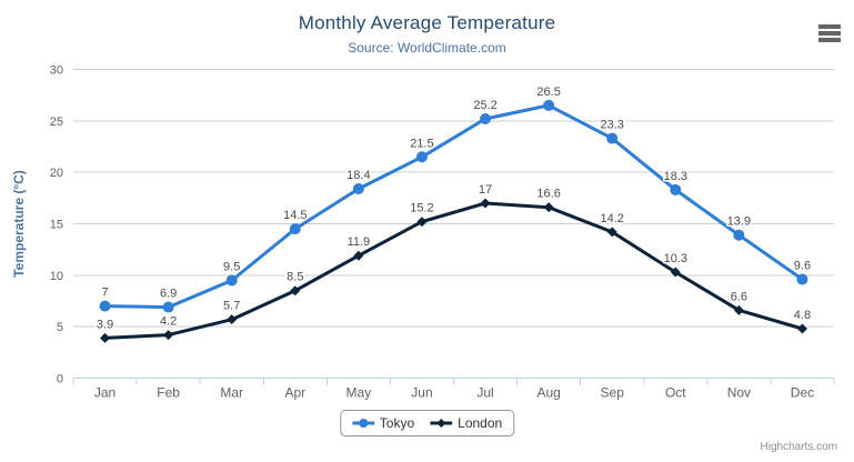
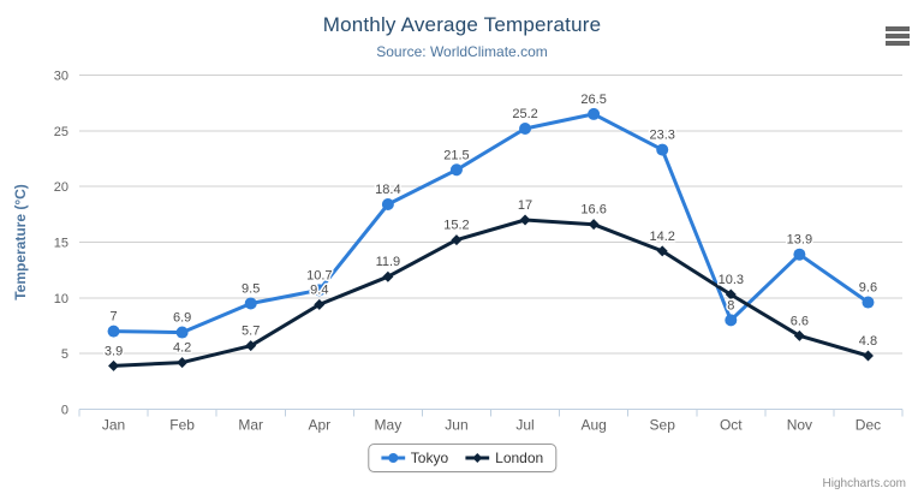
Tokyo/Apr: 14.5 -> 10.7
London/Apr: 8.5 -> 9.4
Tokyo/Oct: 18.3 -> 8
